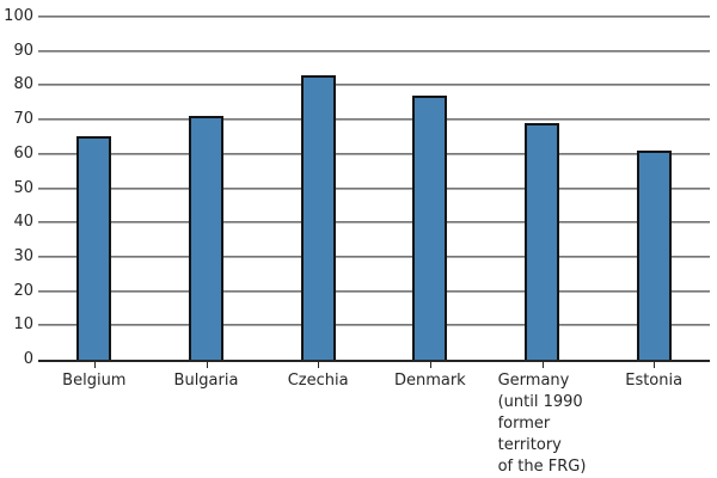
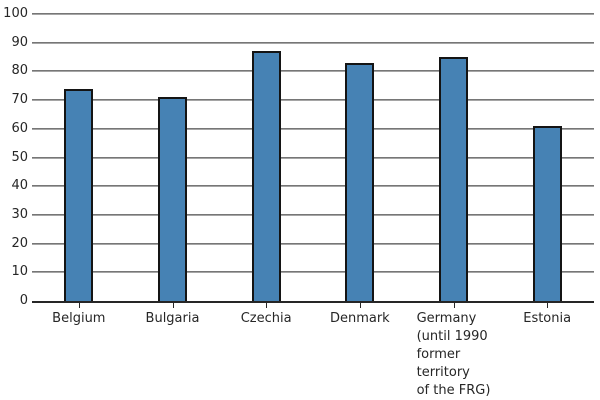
Belgium: 65 -> 74
Czechia: 83 -> 87
Denmark: 77 -> 83
Germany (until 1990 former territory of the FRG): 69 -> 85
